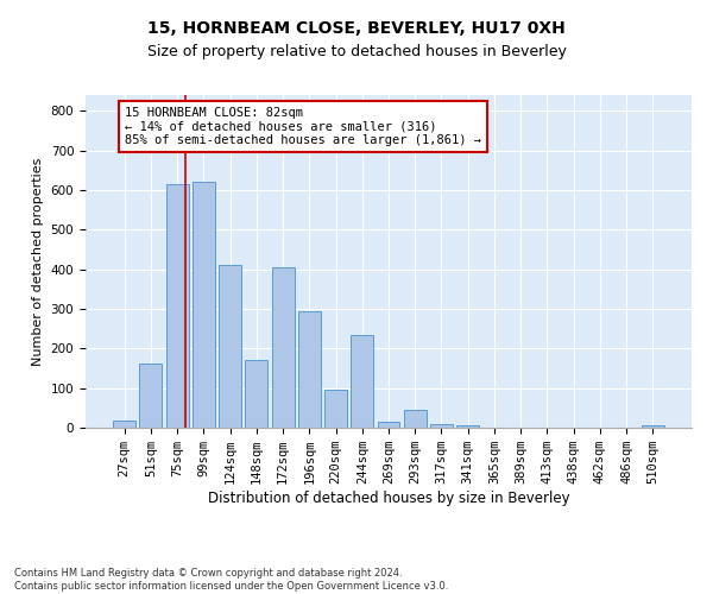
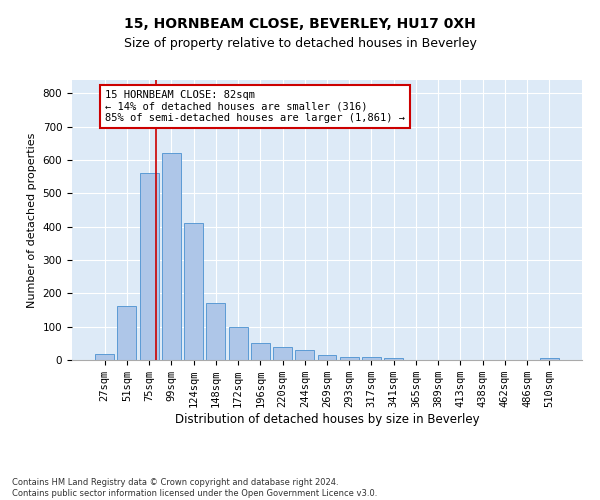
75sqm: 615 -> 560
172sqm: 405 -> 100
196sqm: 295 -> 52
220sqm: 95 -> 40
244sqm: 235 -> 30
293sqm: 45 -> 8
